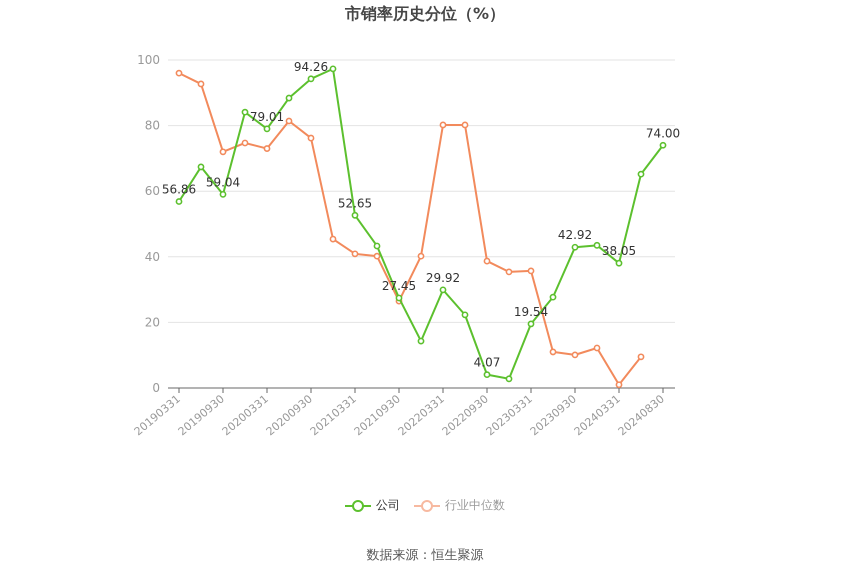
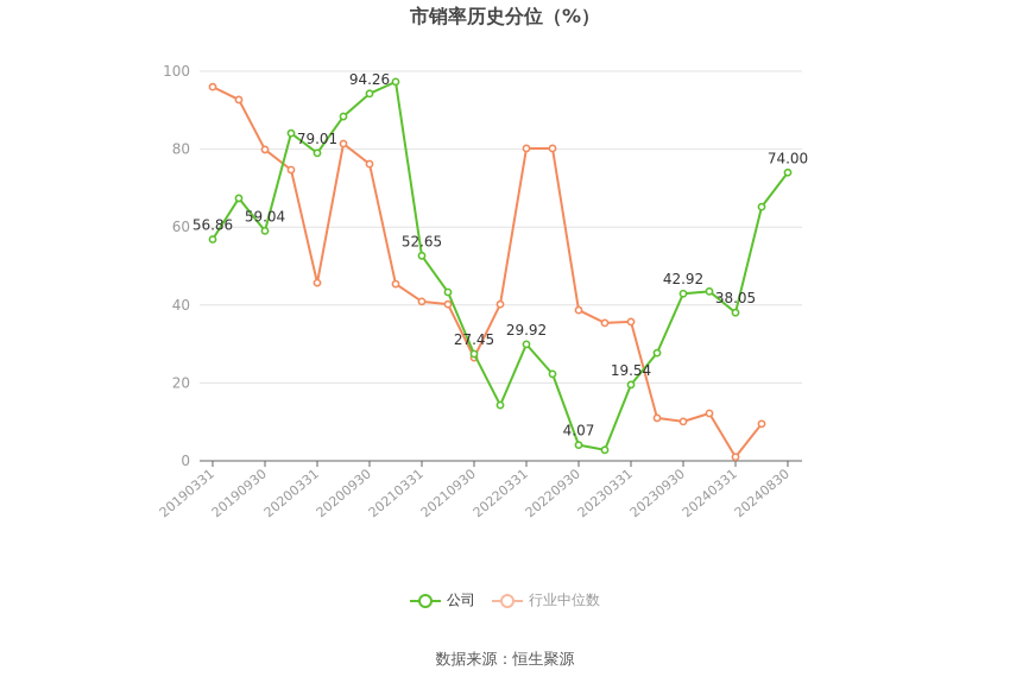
行业中位数/20190930: 72 -> 80
行业中位数/20200331: 73 -> 46
